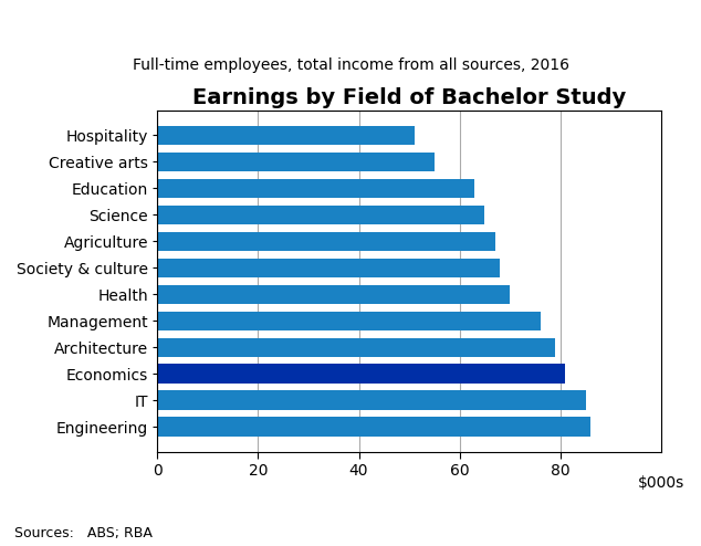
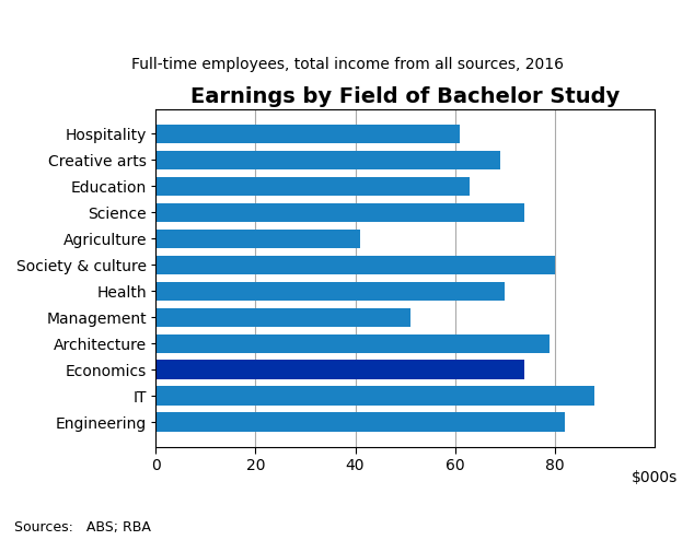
Hospitality: 51 -> 61
Creative arts: 55 -> 69
Science: 65 -> 74
Agriculture: 67 -> 41
Society & culture: 68 -> 80
Management: 76 -> 51
Economics: 81 -> 74
IT: 85 -> 88
Engineering: 86 -> 82
